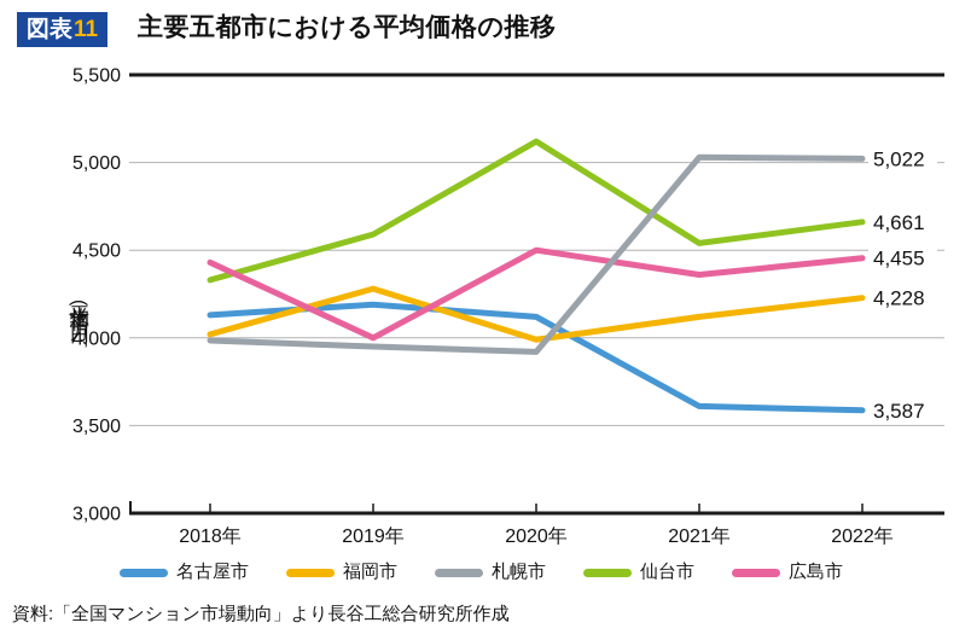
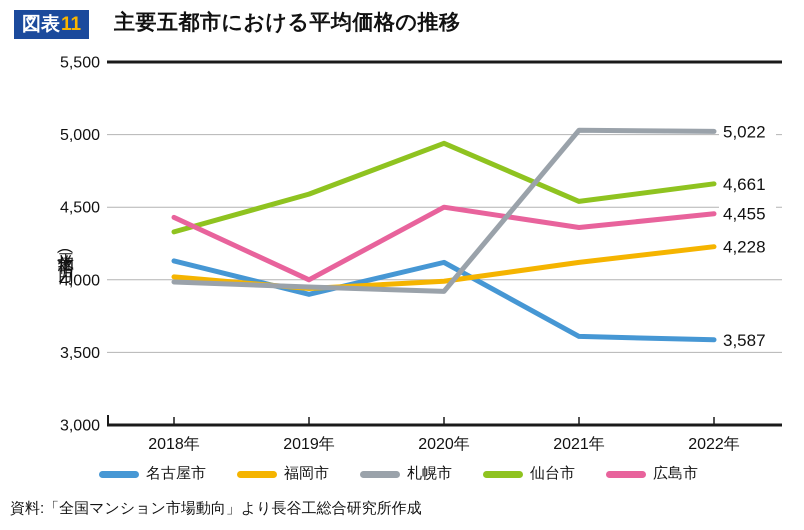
名古屋市/2019年: 4190 -> 3900
福岡市/2019年: 4280 -> 3940
仙台市/2020年: 5120 -> 4940
